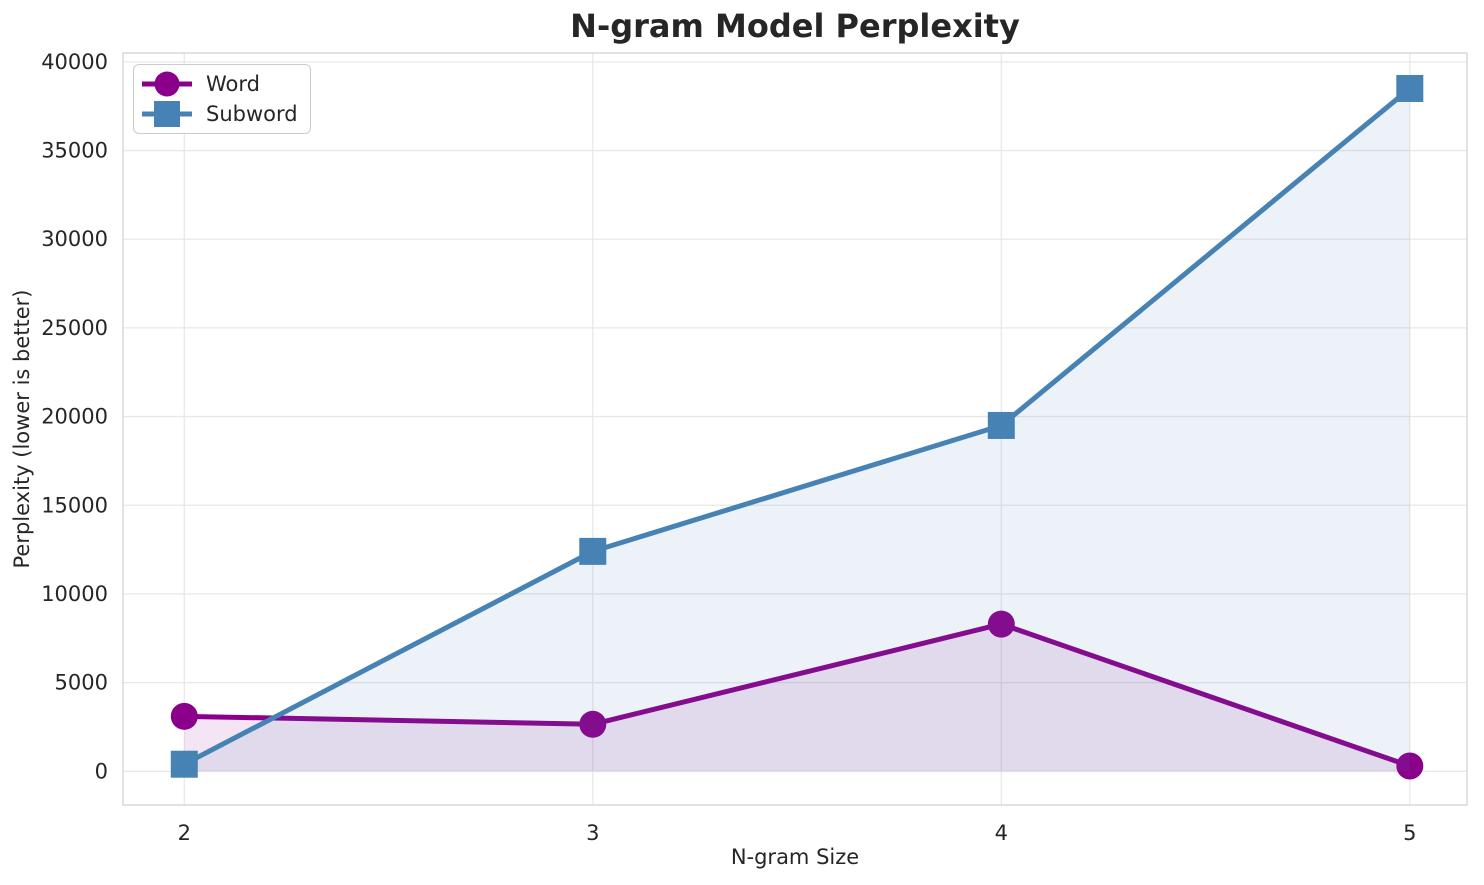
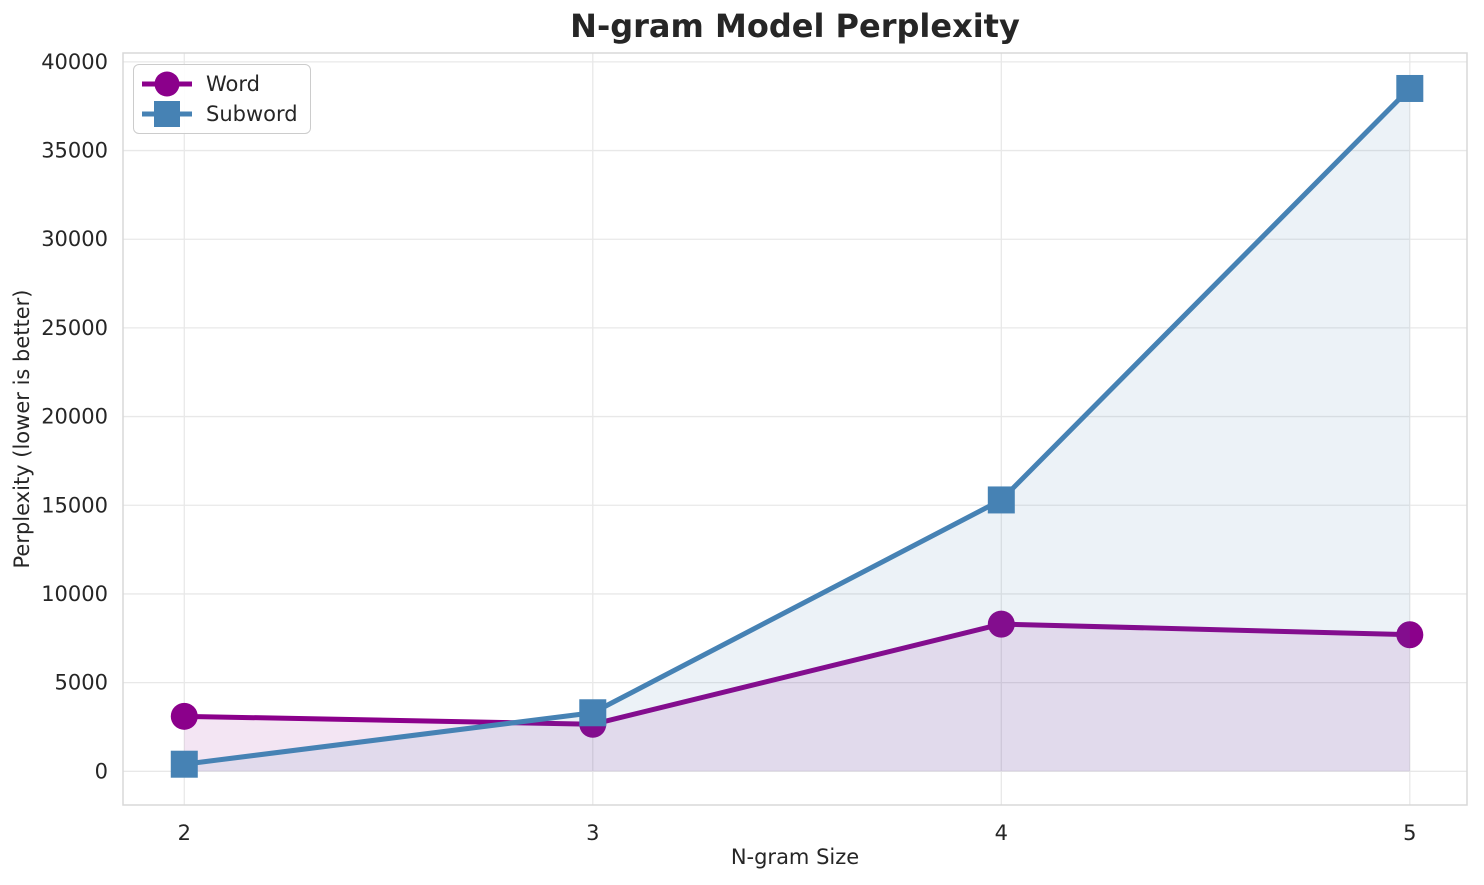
Subword/3: 12400 -> 3300
Subword/4: 19500 -> 15300
Word/5: 300 -> 7700
